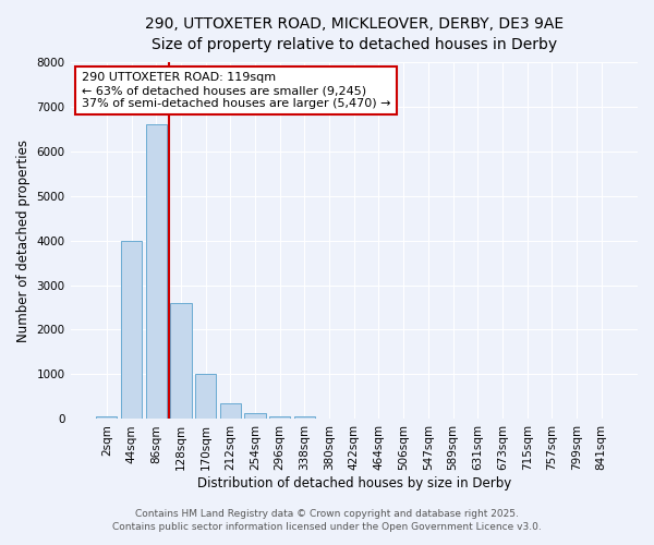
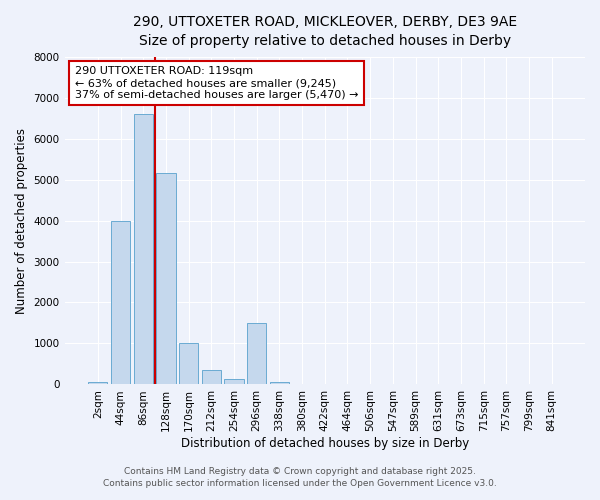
128sqm: 2600 -> 5150
296sqm: 60 -> 1500
